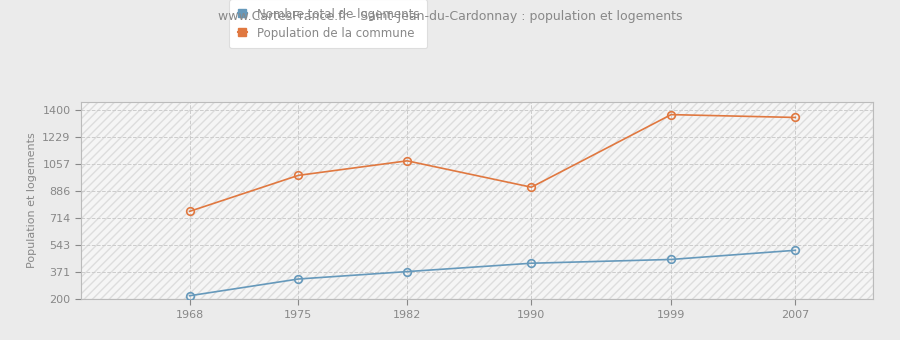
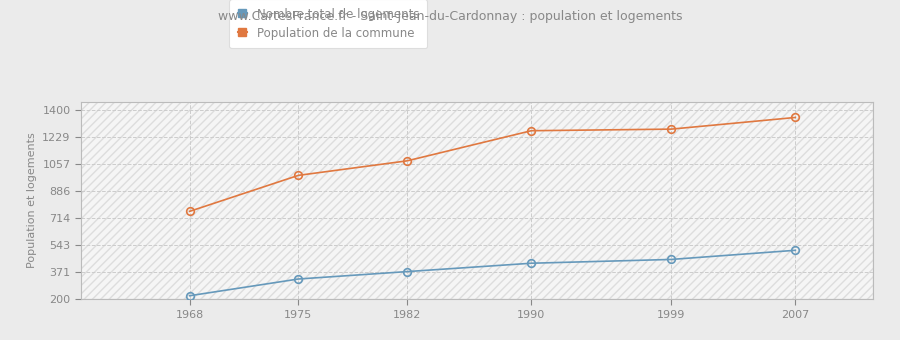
Population de la commune/1990: 910 -> 1270
Population de la commune/1999: 1370 -> 1280
